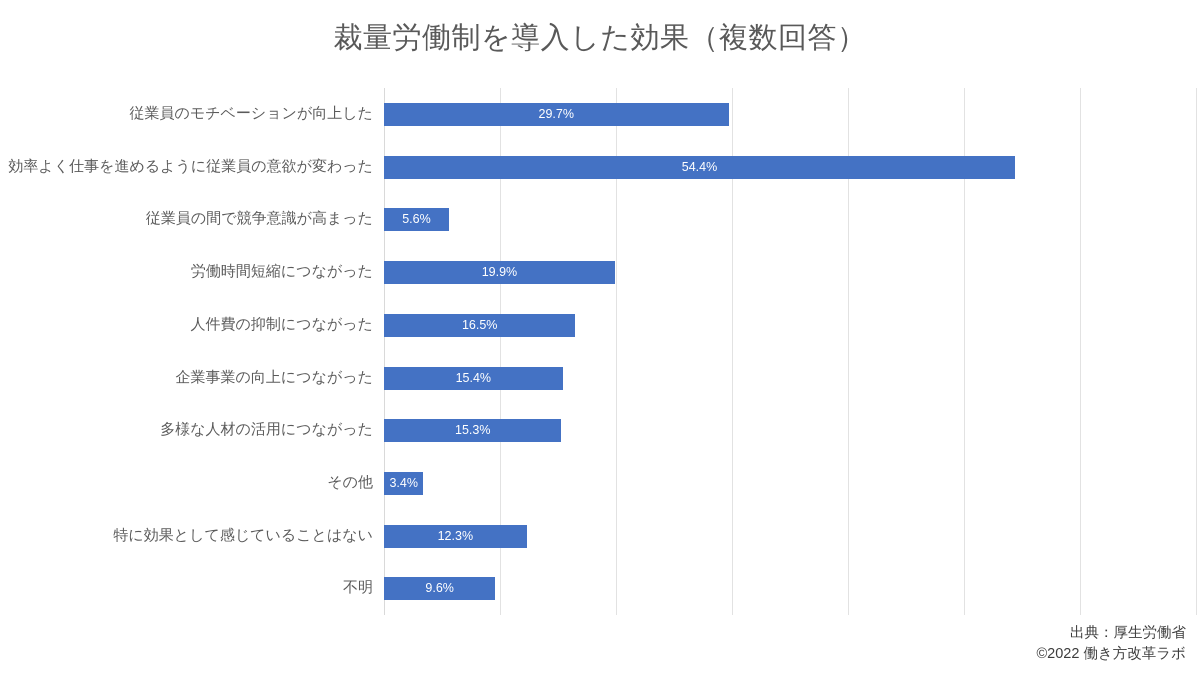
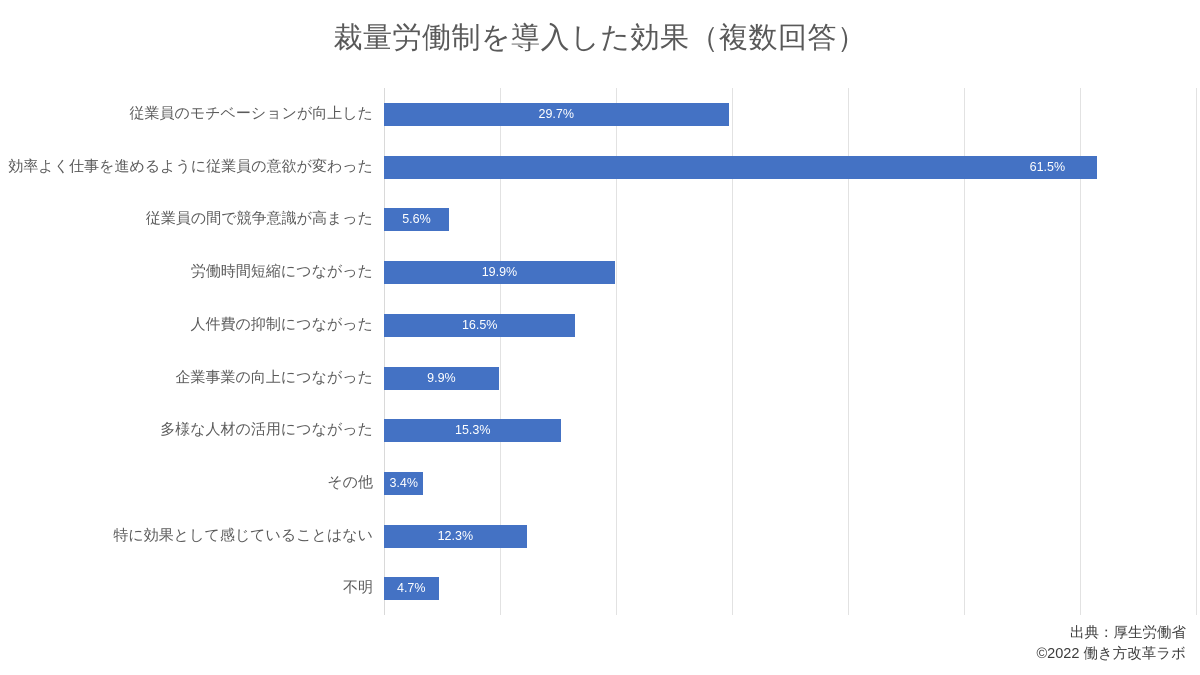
効率よく仕事を進めるように従業員の意欲が変わった: 54.4% -> 61.5%
企業事業の向上につながった: 15.4% -> 9.9%
不明: 9.6% -> 4.7%
